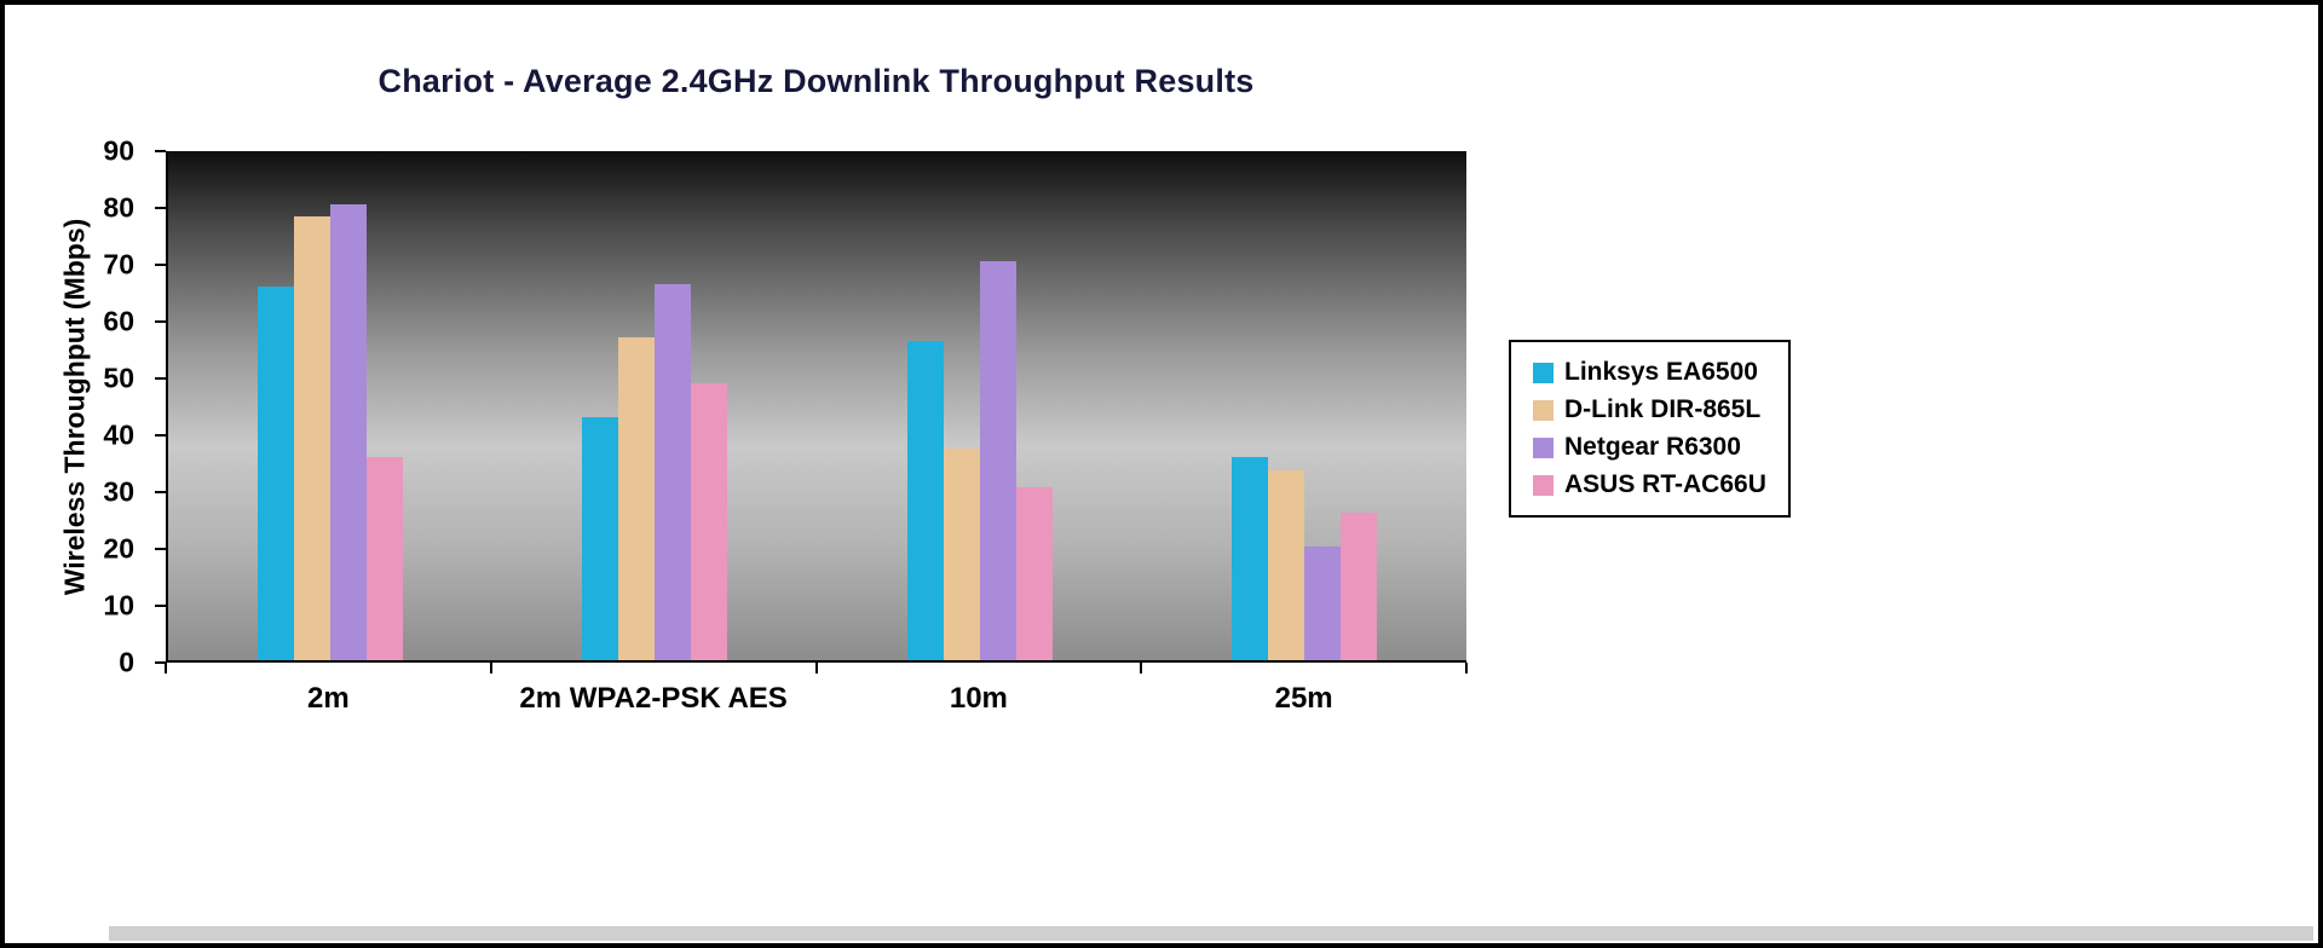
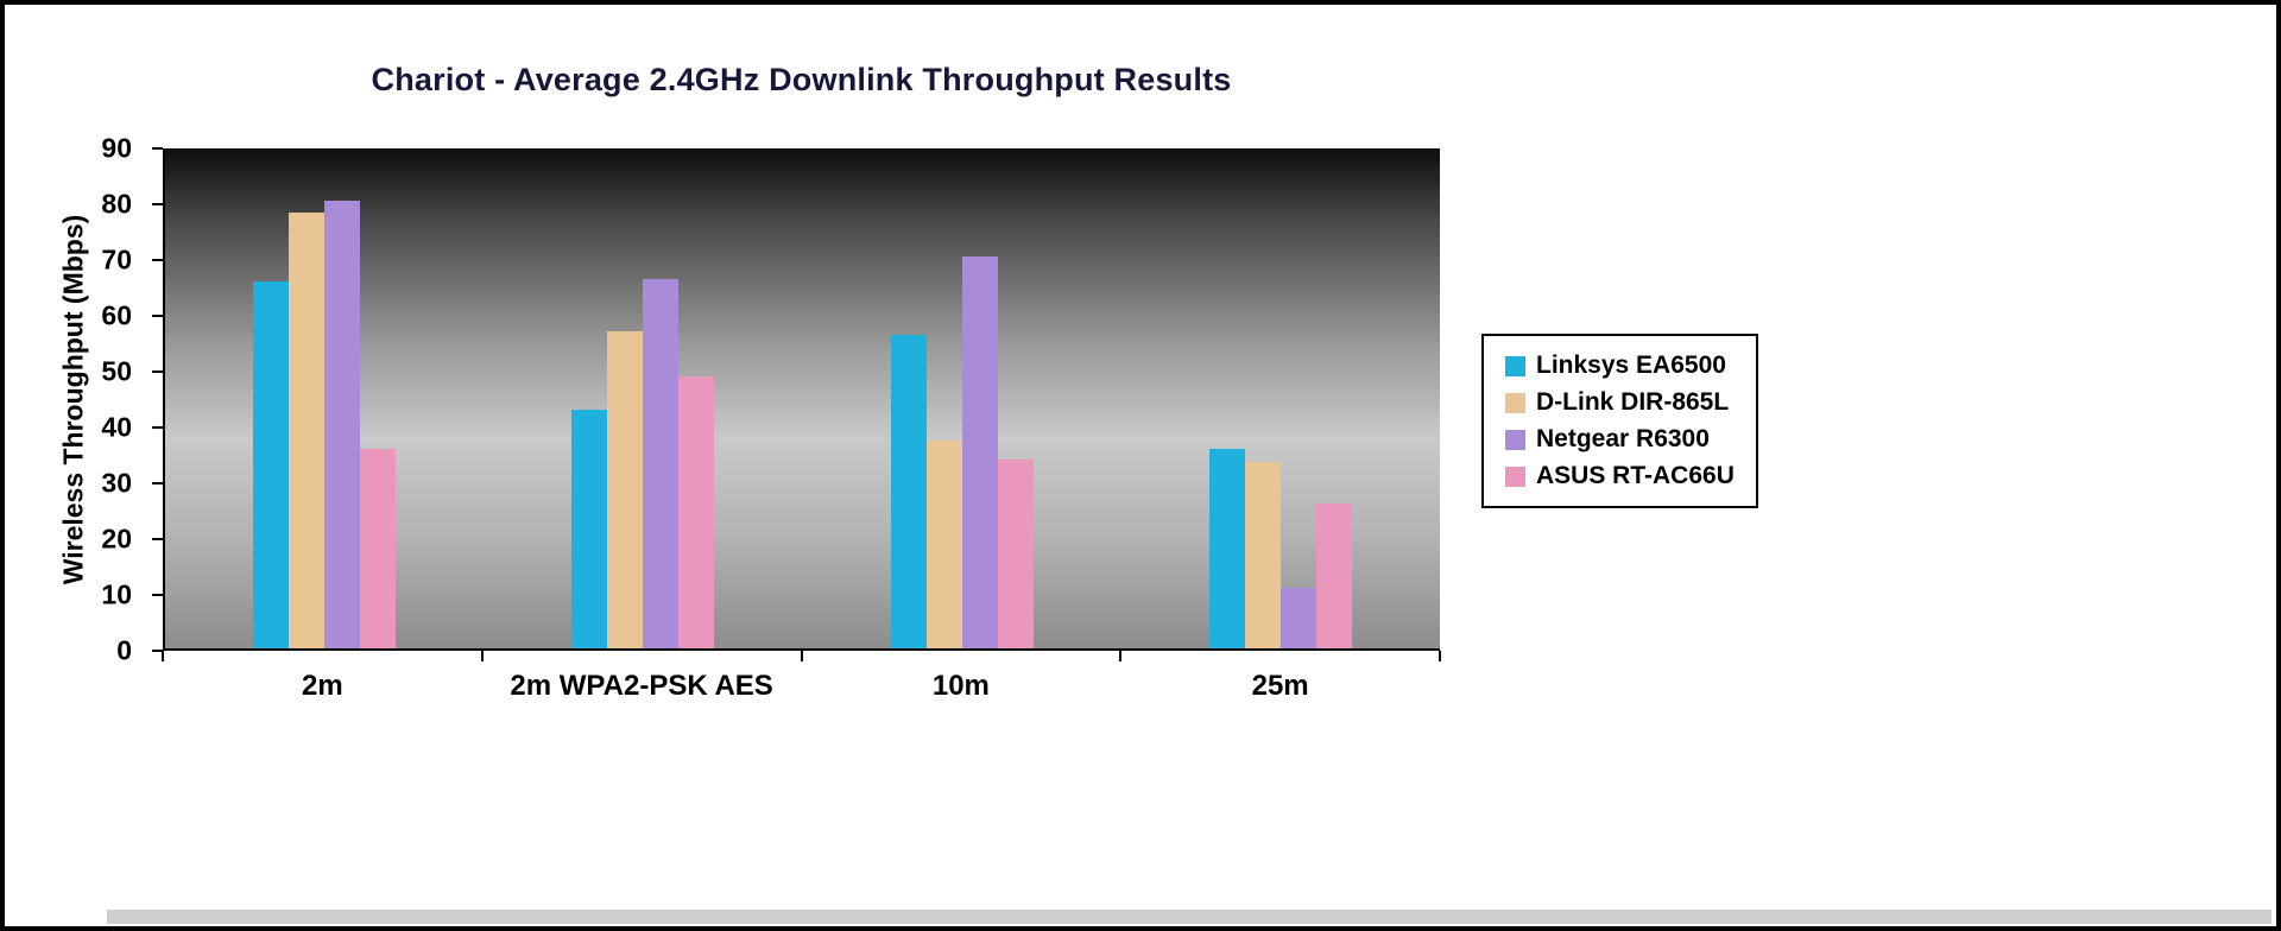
ASUS RT-AC66U/10m: 30 -> 34
Netgear R6300/25m: 20 -> 11
